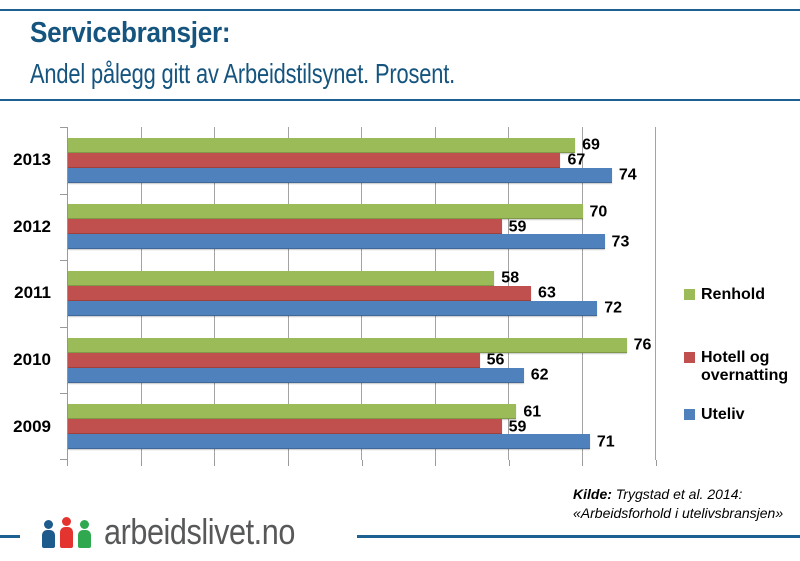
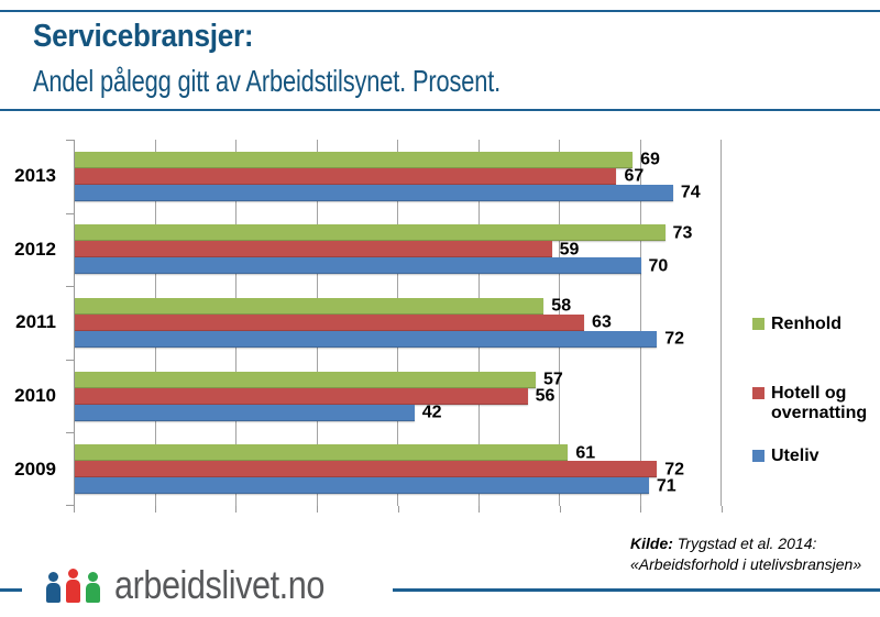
Renhold/2012: 70 -> 73
Uteliv/2012: 73 -> 70
Renhold/2010: 76 -> 57
Uteliv/2010: 62 -> 42
Hotell og overnatting/2009: 59 -> 72
